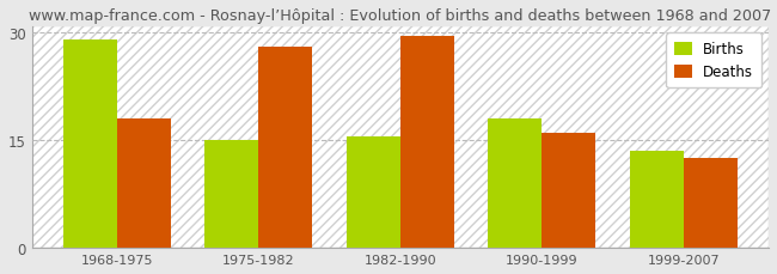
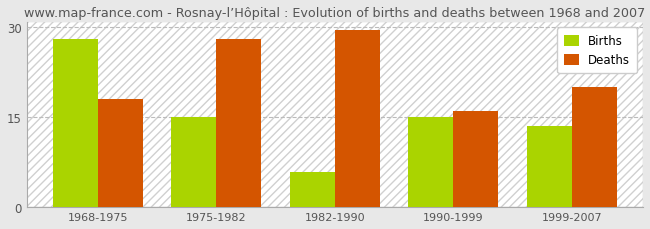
Births/1968-1975: 29.0 -> 28.0
Births/1982-1990: 15.5 -> 5.8
Births/1990-1999: 18.0 -> 15.0
Deaths/1999-2007: 12.5 -> 20.0
